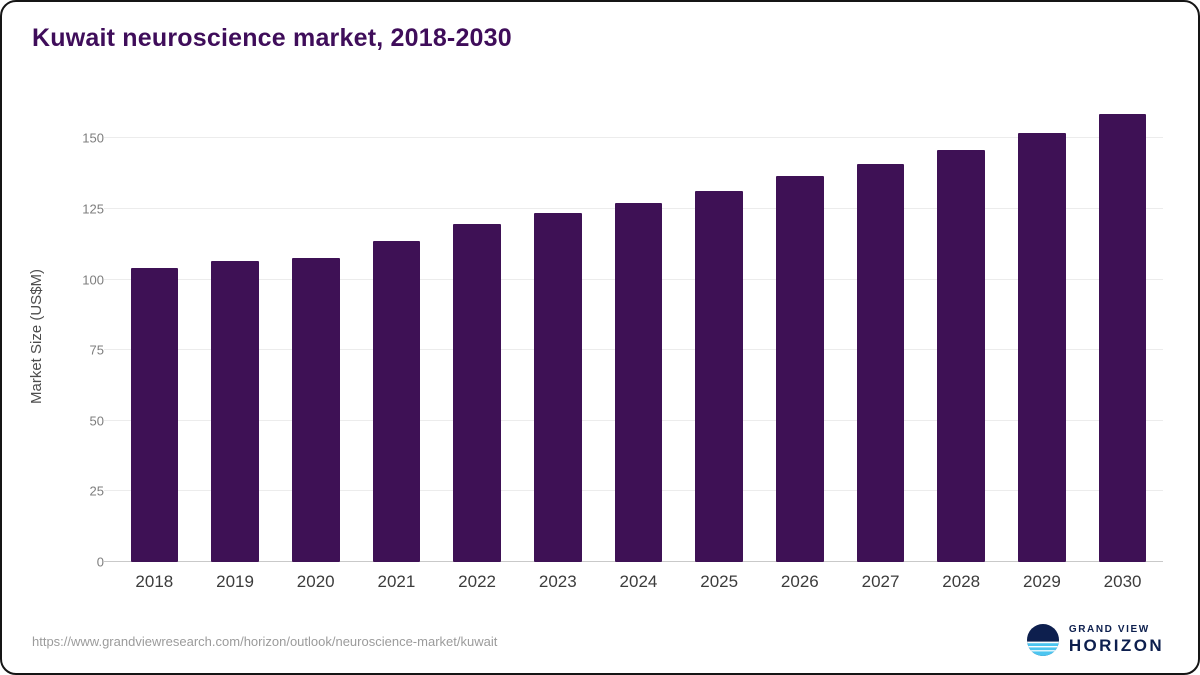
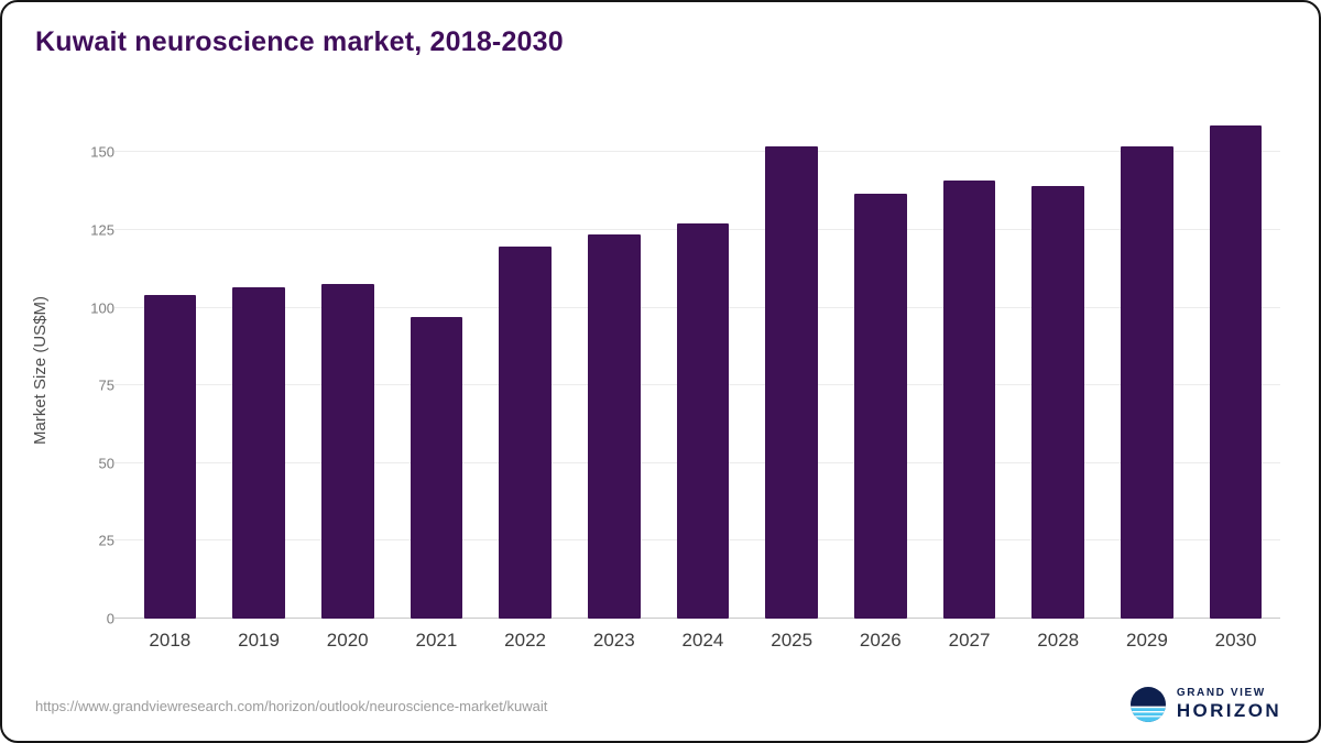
2021: 114 -> 97
2025: 132 -> 152
2028: 146 -> 139
